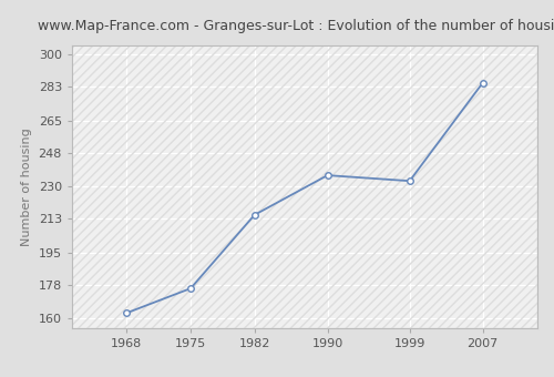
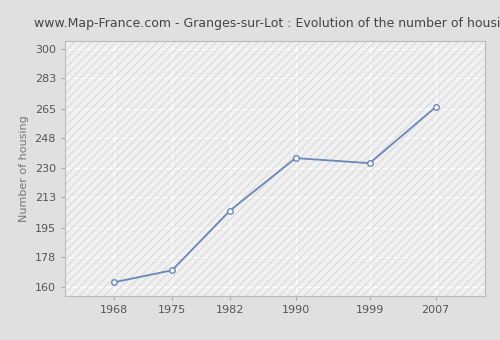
1975: 176 -> 170
1982: 215 -> 205
2007: 285 -> 266
